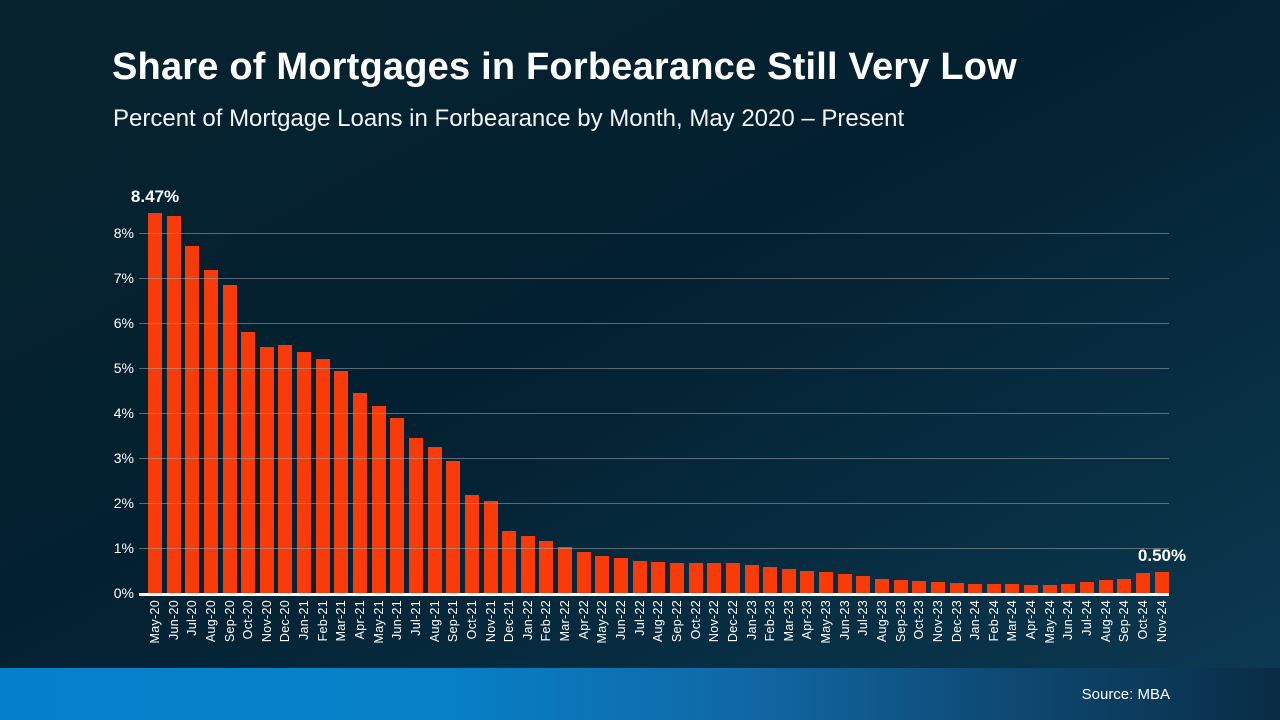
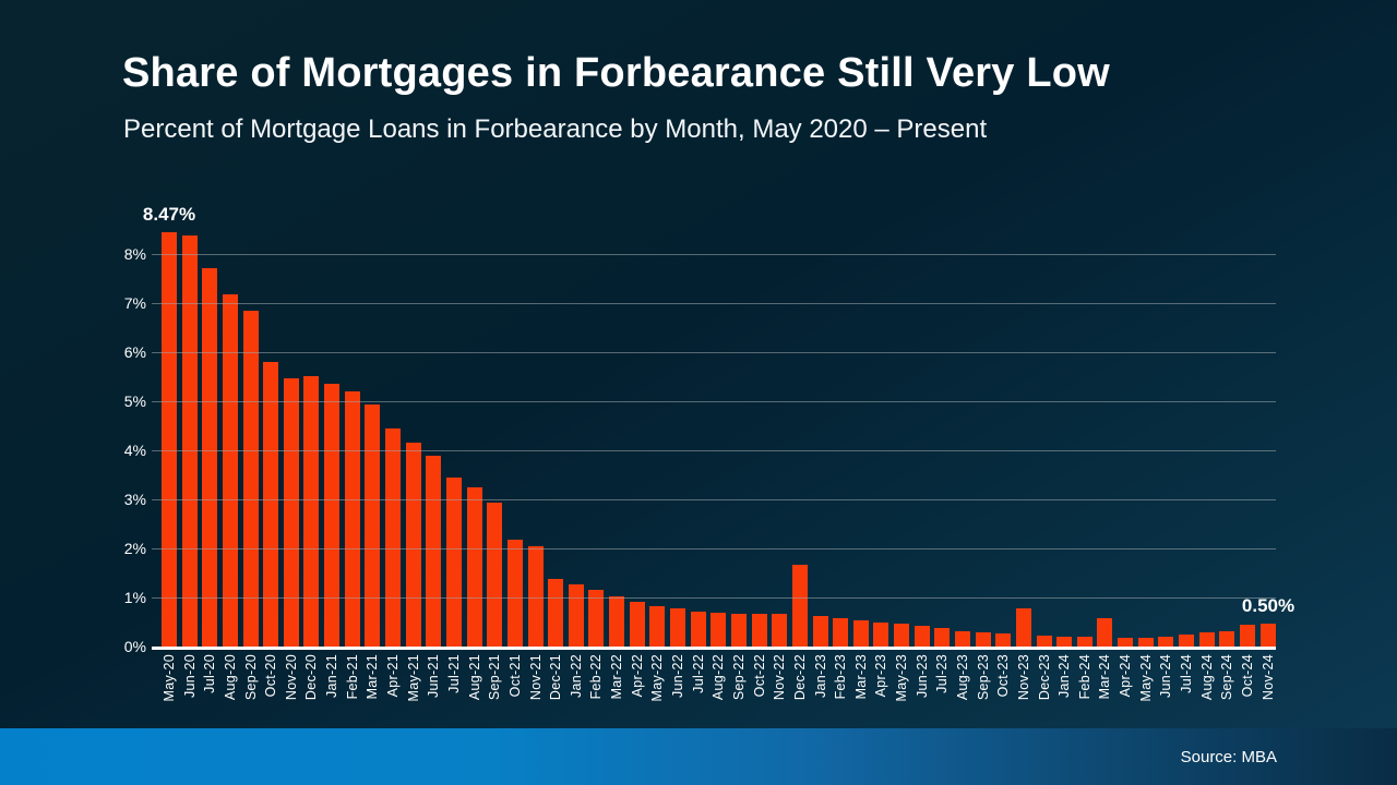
Dec-22: 0.7% -> 1.7%
Nov-23: 0.3% -> 0.8%
Mar-24: 0.2% -> 0.6%
